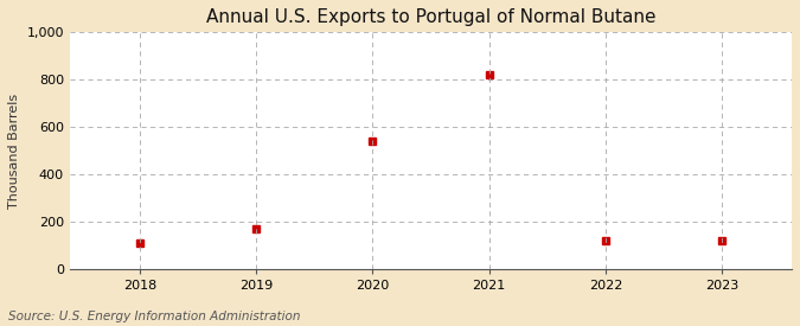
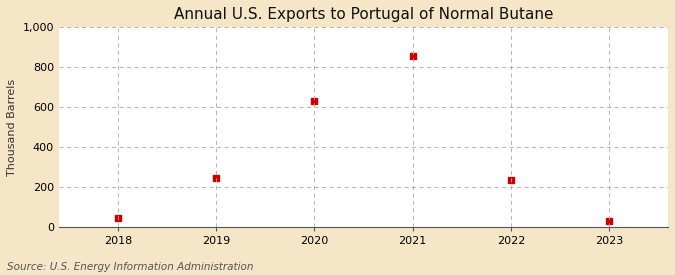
2018: 110 -> 50
2019: 170 -> 250
2020: 540 -> 630
2021: 820 -> 860
2022: 120 -> 240
2023: 120 -> 30
